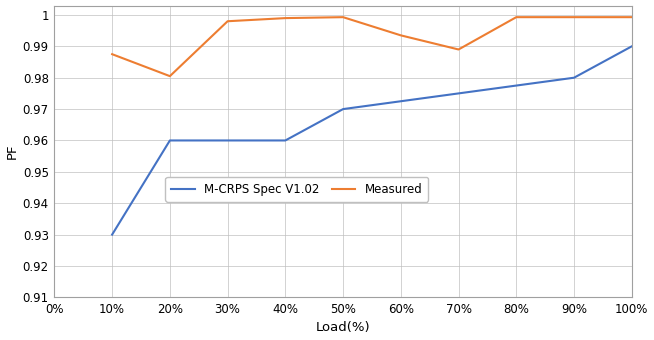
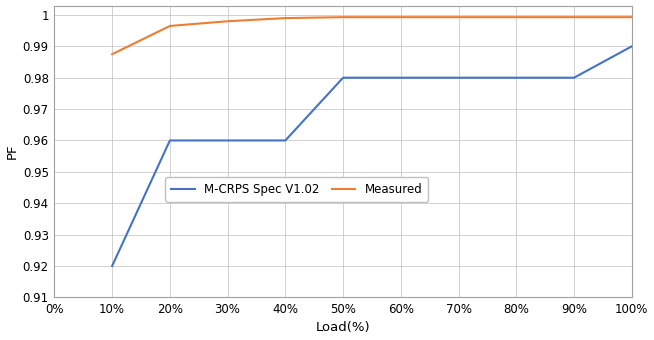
M-CRPS Spec V1.02/10%: 0.93 -> 0.92
Measured/20%: 0.9805 -> 0.9965
M-CRPS Spec V1.02/50%: 0.97 -> 0.98
Measured/60%: 0.9935 -> 0.9993
Measured/70%: 0.9890 -> 0.9993
